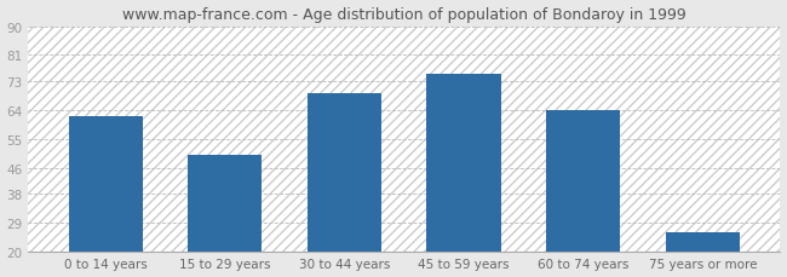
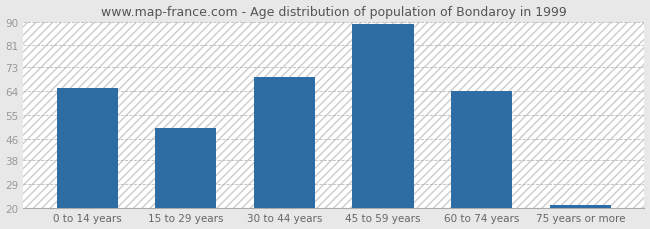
0 to 14 years: 62 -> 65
45 to 59 years: 75 -> 89
75 years or more: 26 -> 21
